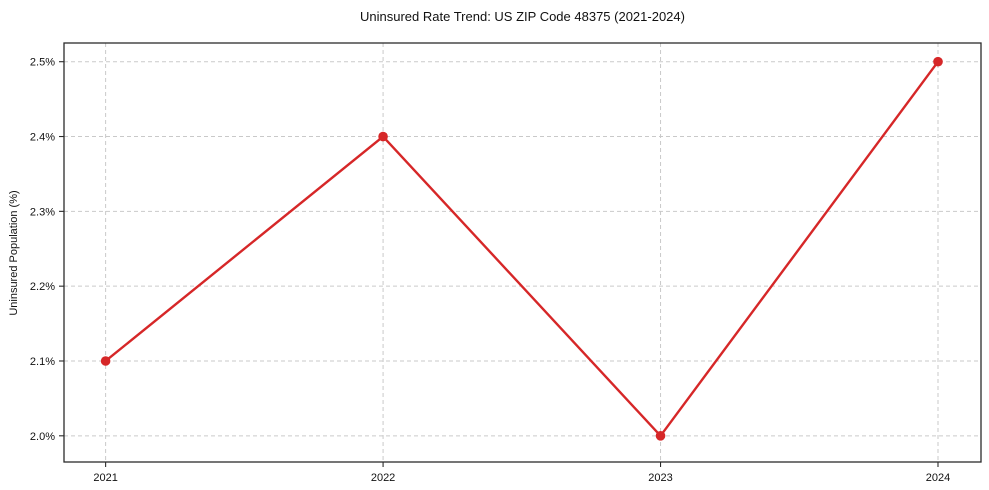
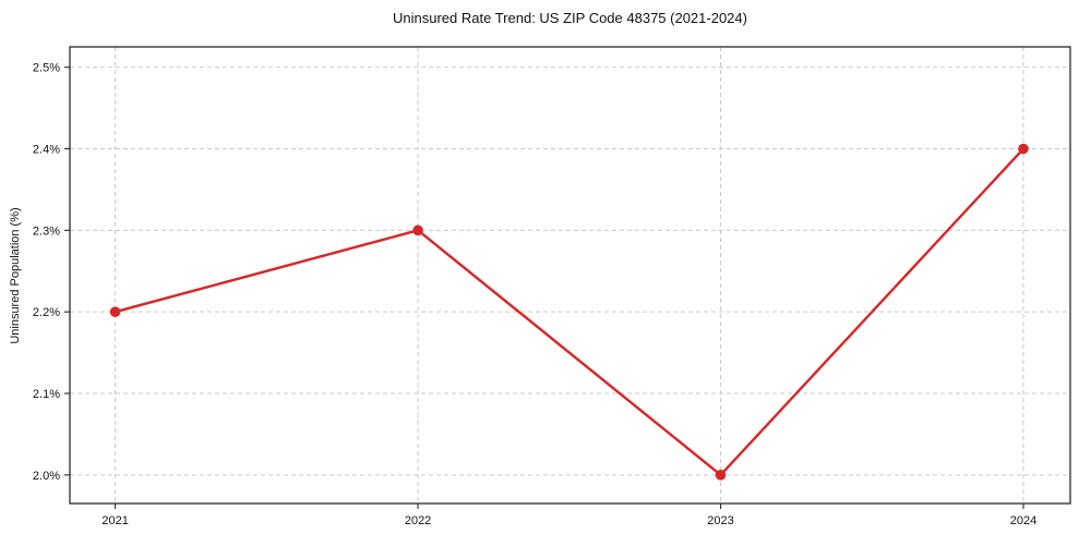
2021: 2.1% -> 2.2%
2022: 2.4% -> 2.3%
2024: 2.5% -> 2.4%
